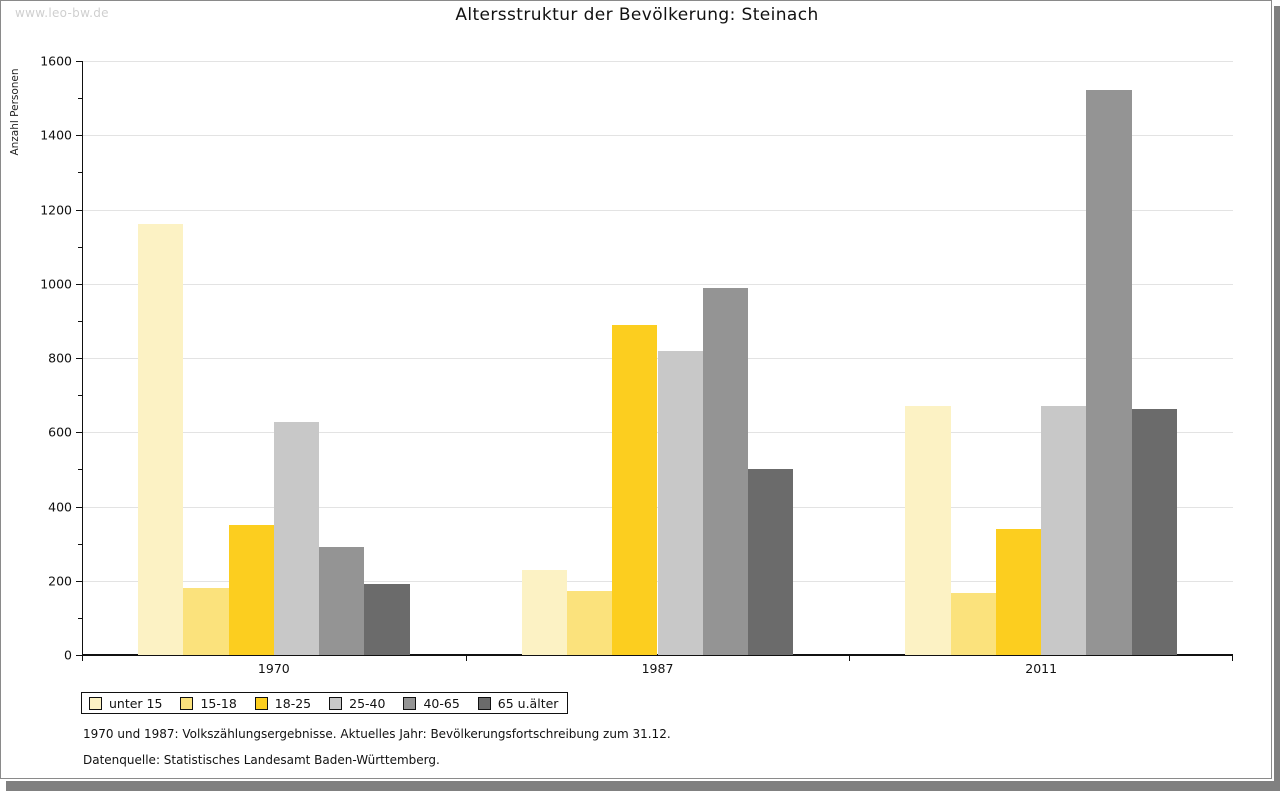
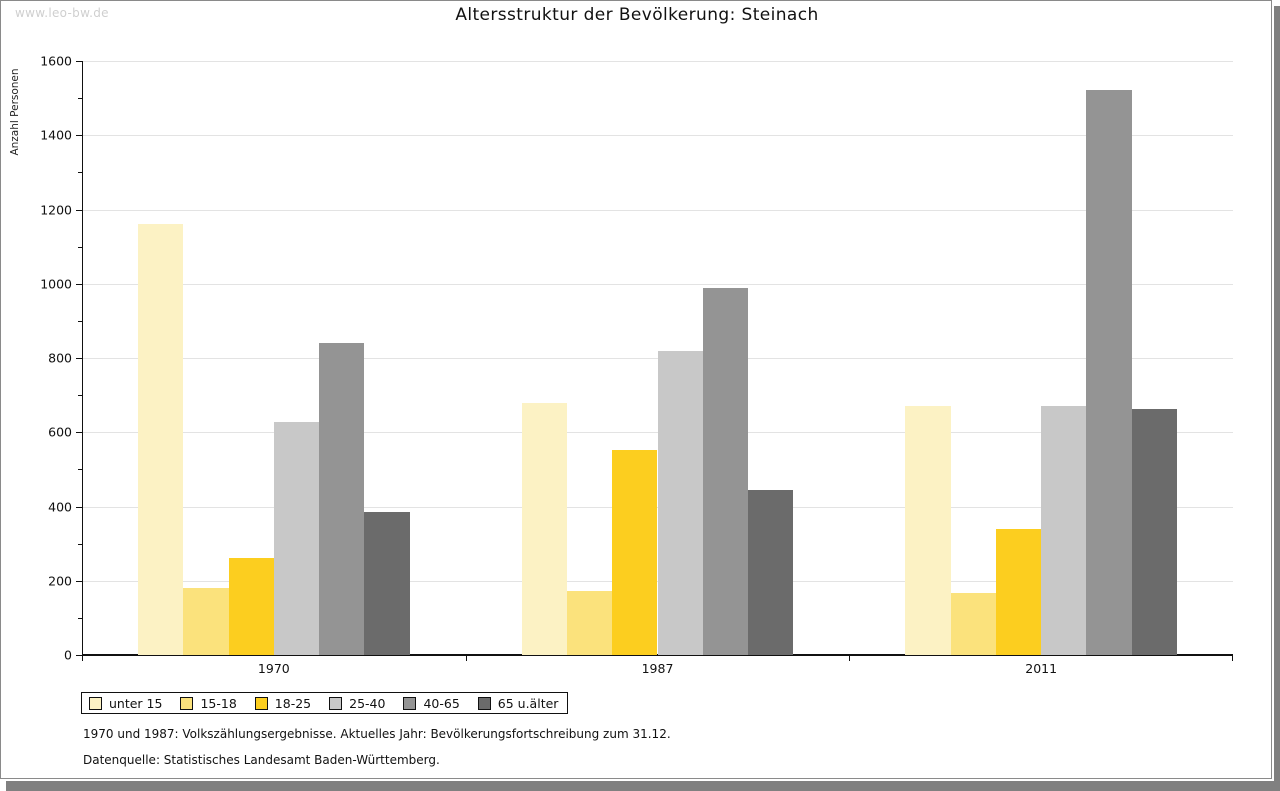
18-25/1970: 350 -> 260
40-65/1970: 290 -> 840
65 u.älter/1970: 190 -> 380
unter 15/1987: 230 -> 680
18-25/1987: 890 -> 550
65 u.älter/1987: 500 -> 440
